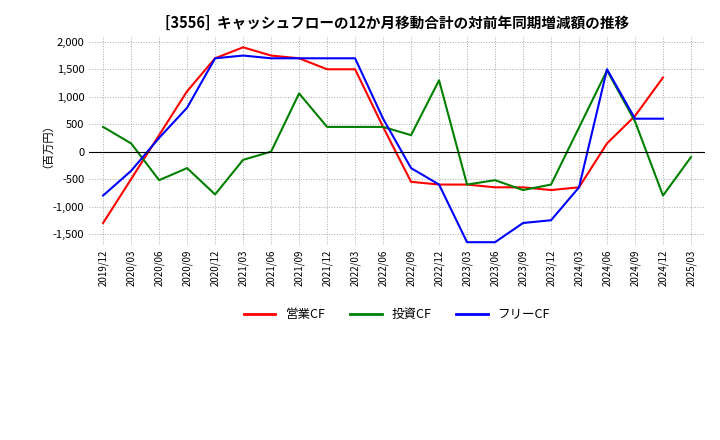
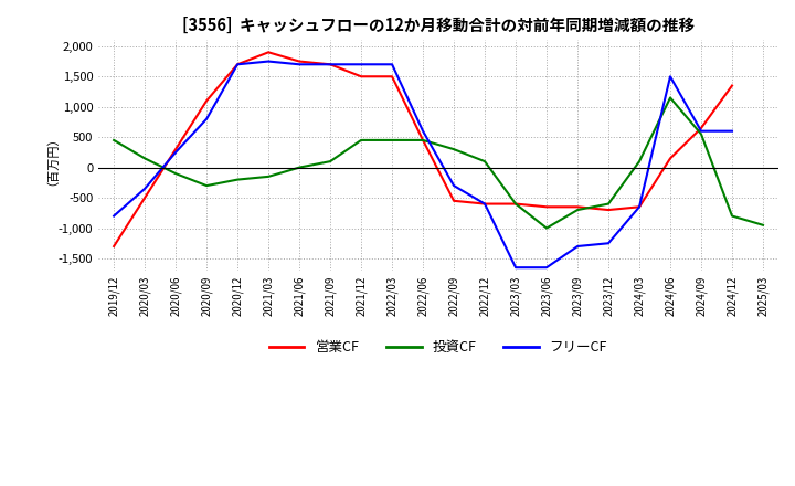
投資CF/2020/06: -520 -> -100
投資CF/2020/12: -780 -> -200
投資CF/2021/09: 1,060 -> 100
投資CF/2022/12: 1,300 -> 100
投資CF/2023/06: -520 -> -1,000
投資CF/2024/03: 440 -> 100
投資CF/2024/06: 1,480 -> 1,150
投資CF/2025/03: -100 -> -950
